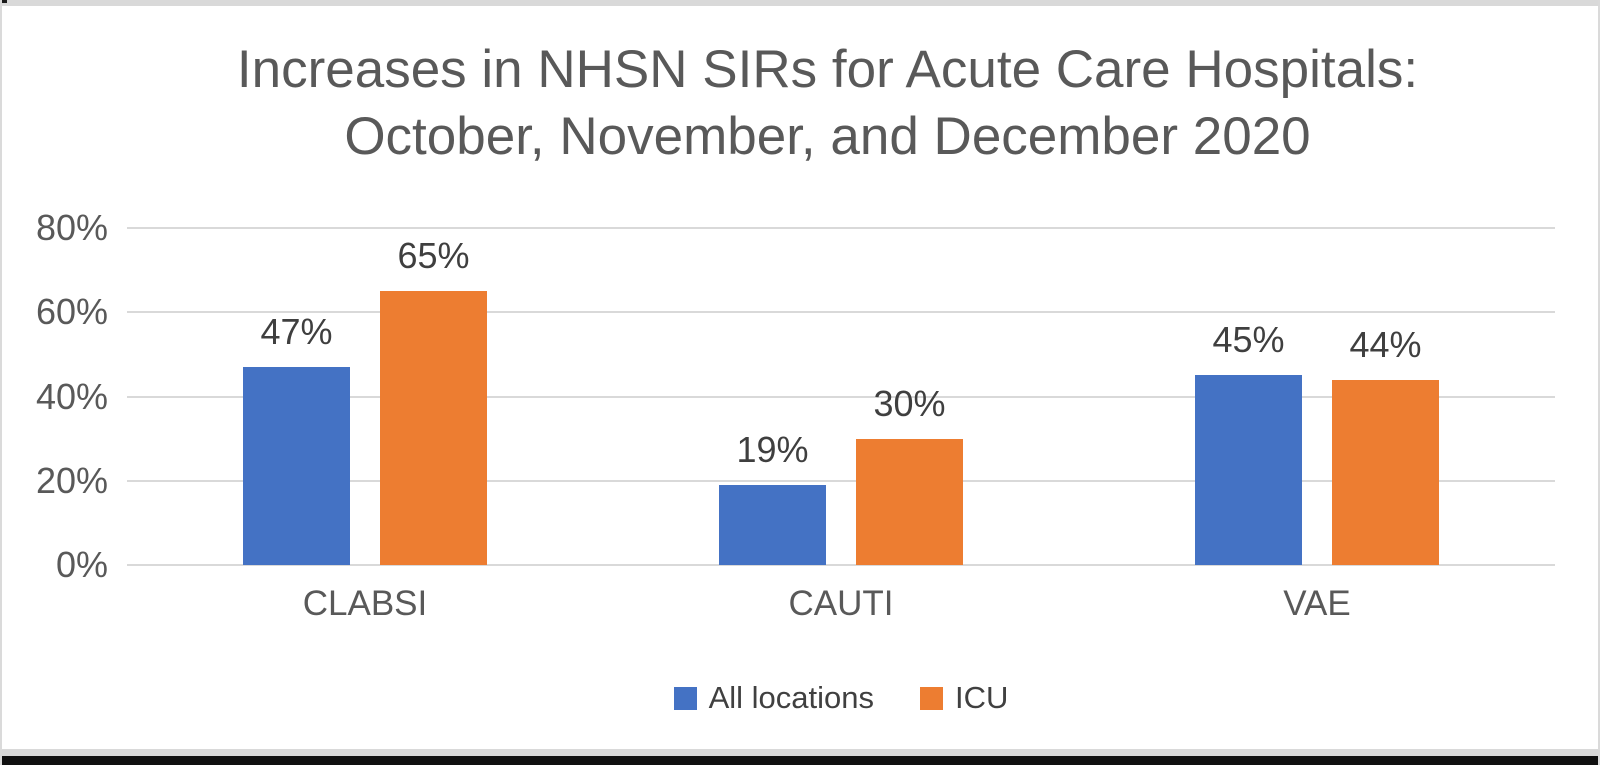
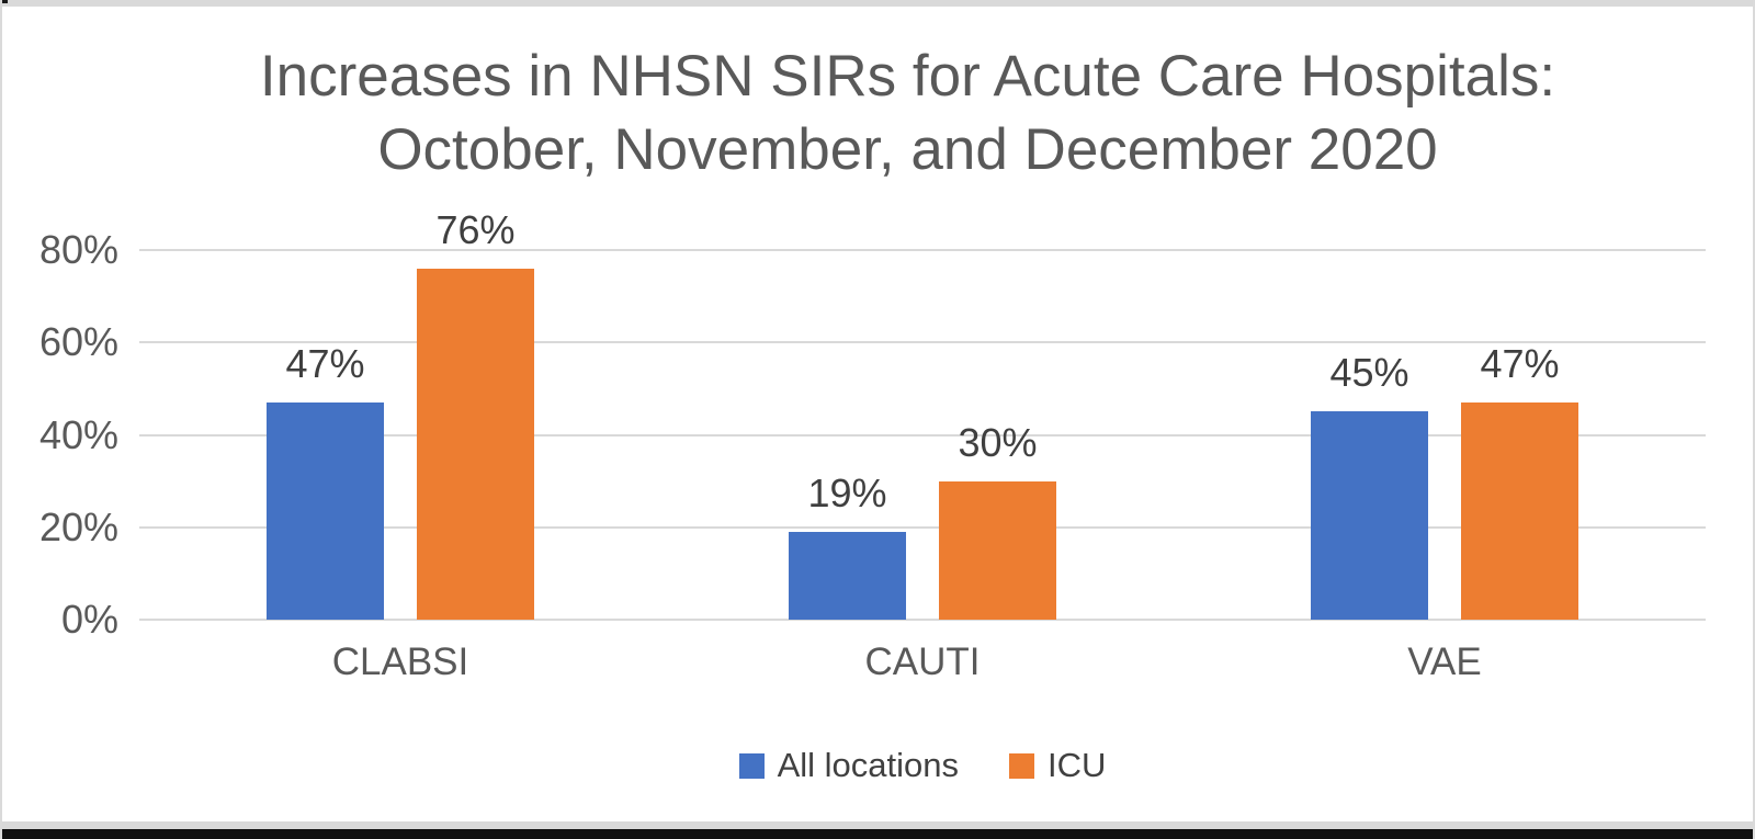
ICU/CLABSI: 65% -> 76%
ICU/VAE: 44% -> 47%
